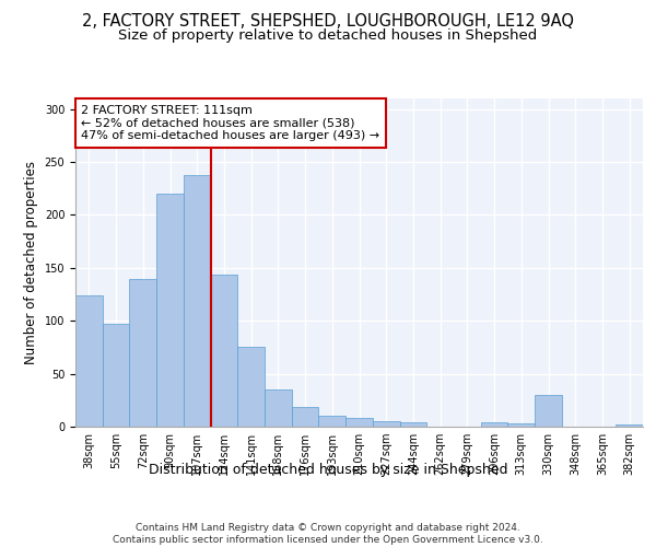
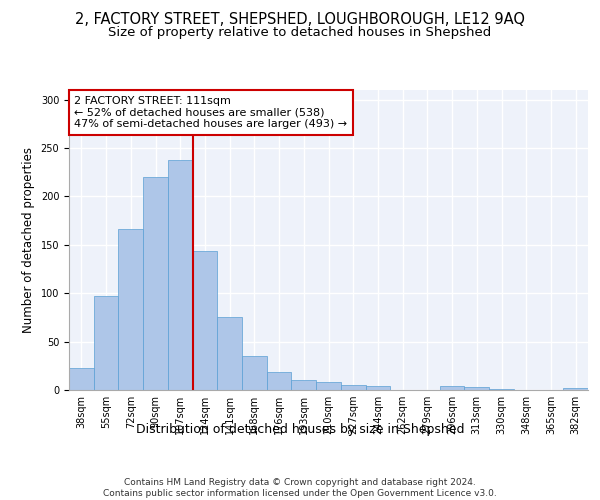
38sqm: 124 -> 23
72sqm: 140 -> 166
330sqm: 30 -> 1
